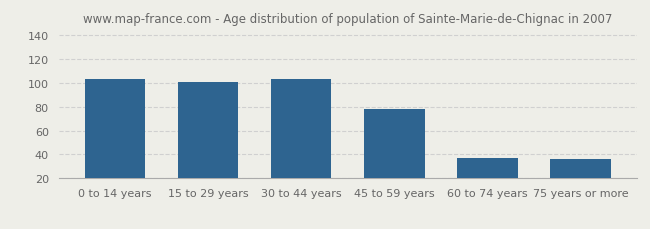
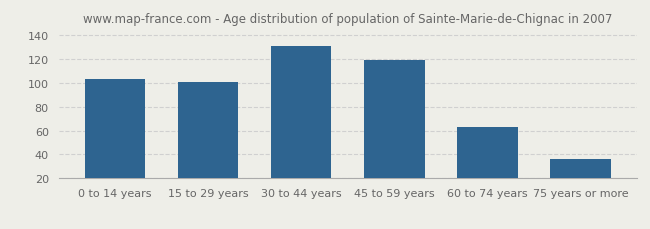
30 to 44 years: 103 -> 131
45 to 59 years: 78 -> 119
60 to 74 years: 37 -> 63
